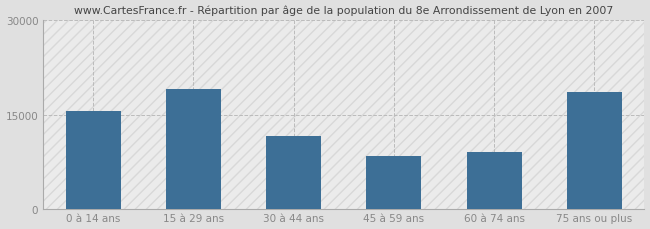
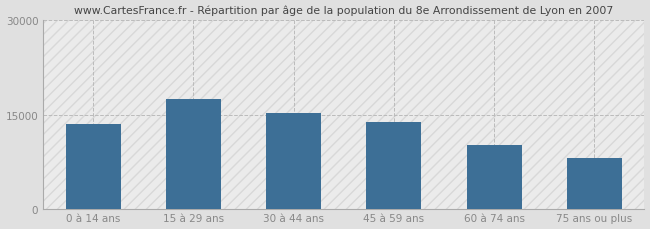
0 à 14 ans: 15600 -> 13500
15 à 29 ans: 19000 -> 17500
30 à 44 ans: 11600 -> 15200
45 à 59 ans: 8400 -> 13800
60 à 74 ans: 9000 -> 10200
75 ans ou plus: 18600 -> 8200
